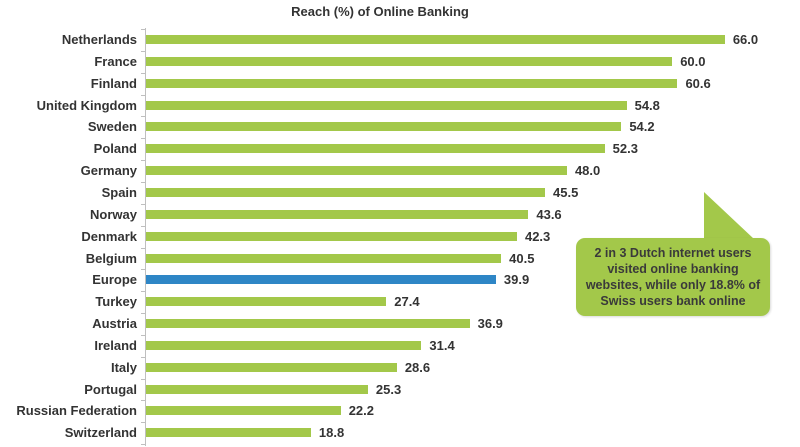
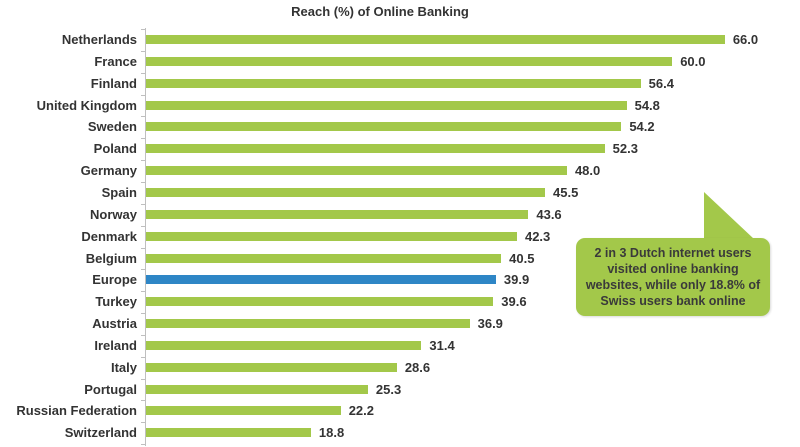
Finland: 60.6 -> 56.4
Turkey: 27.4 -> 39.6
